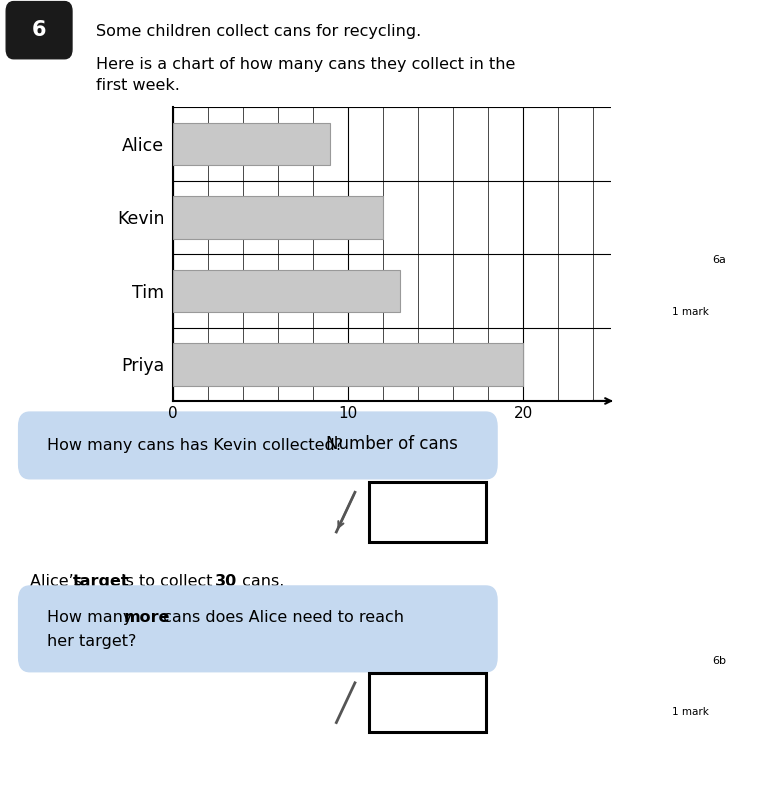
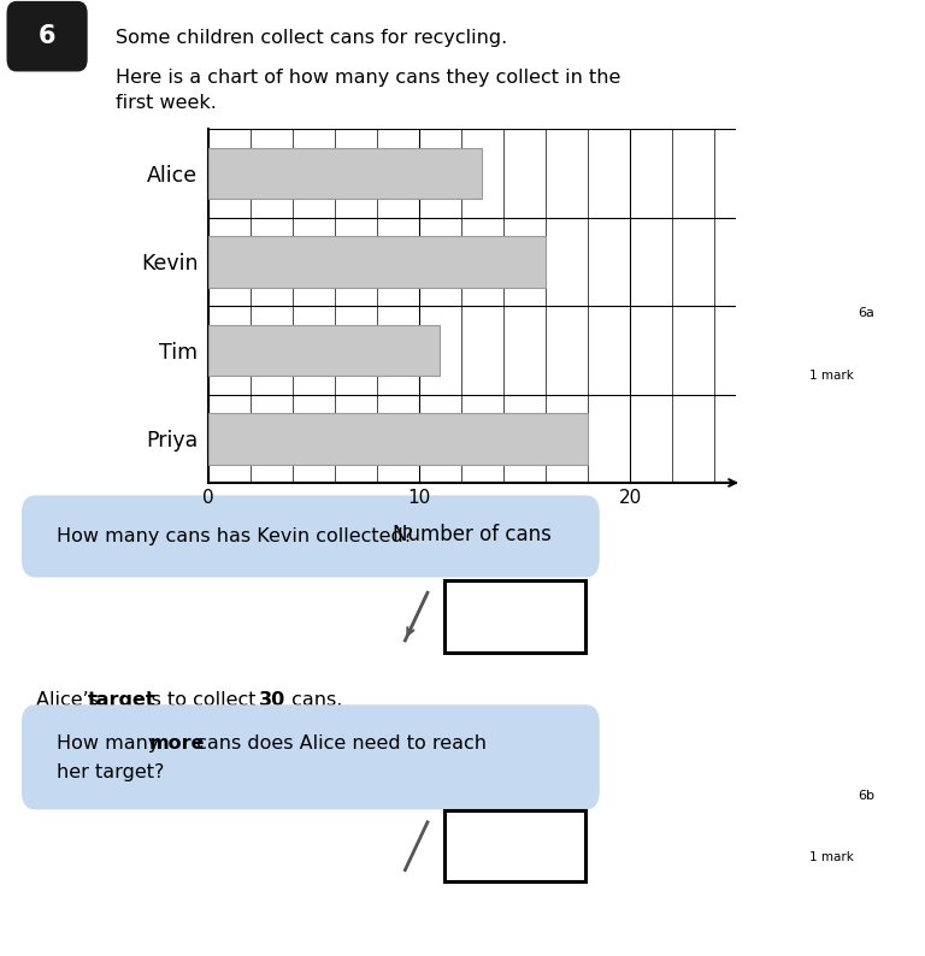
Alice: 9 -> 13
Kevin: 12 -> 16
Tim: 13 -> 11
Priya: 20 -> 18
